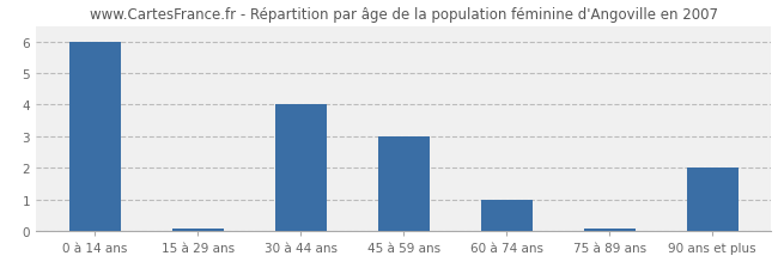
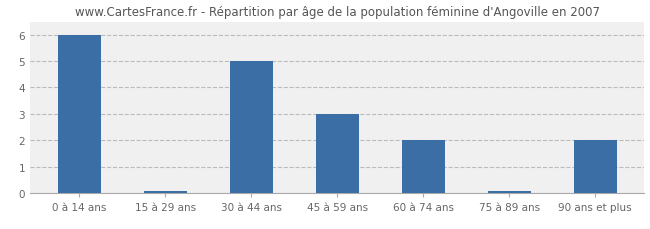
30 à 44 ans: 4.00 -> 5.00
60 à 74 ans: 1.00 -> 2.00
